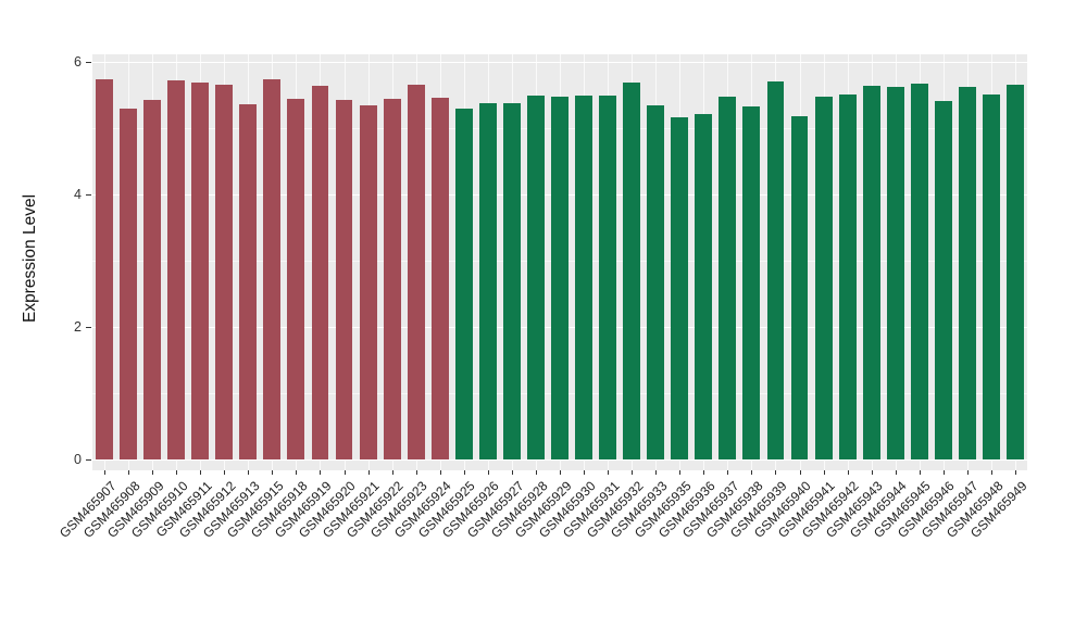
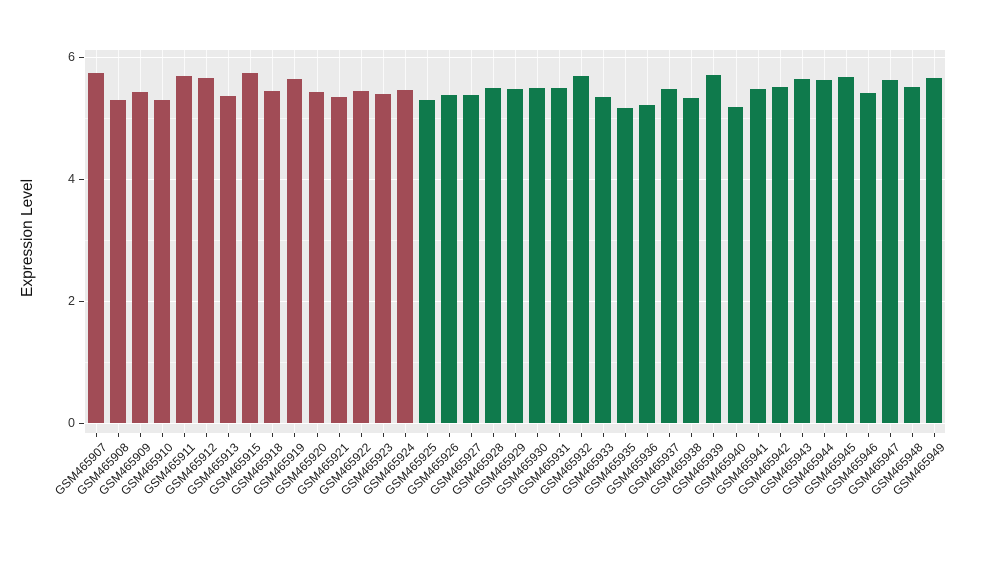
GSM465910: 5.7 -> 5.3
GSM465923: 5.7 -> 5.4
